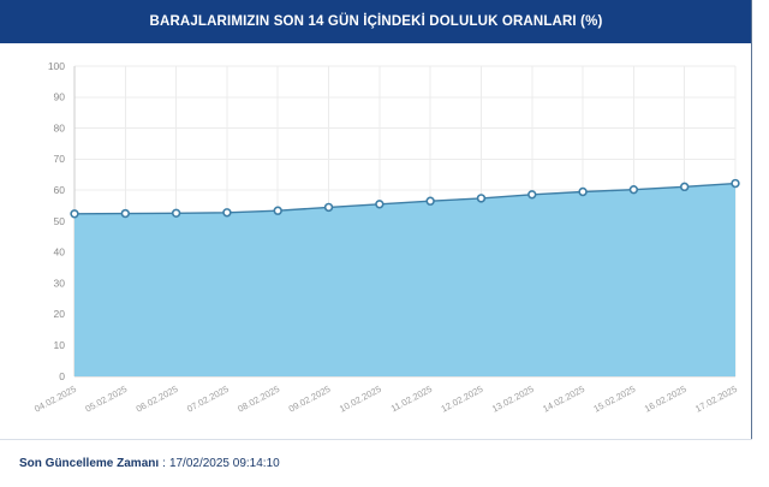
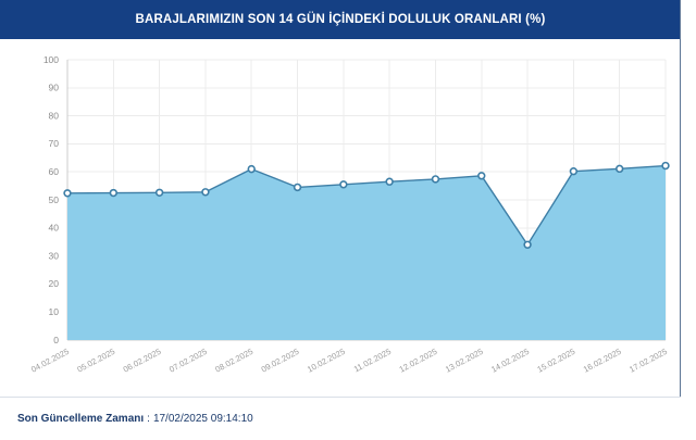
08.02.2025: 53 -> 61
14.02.2025: 60 -> 34
